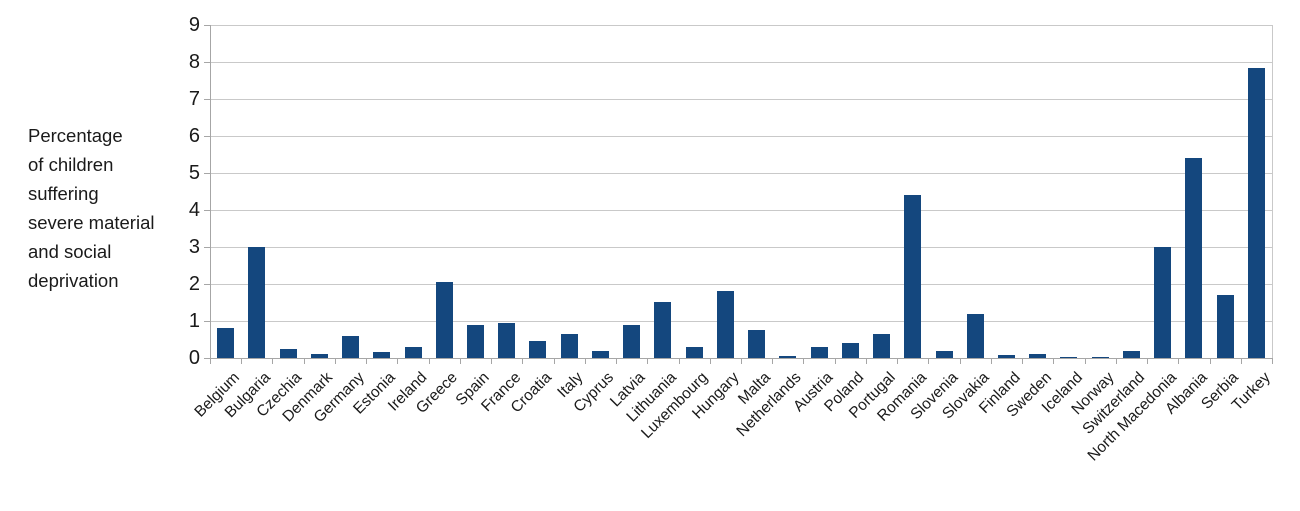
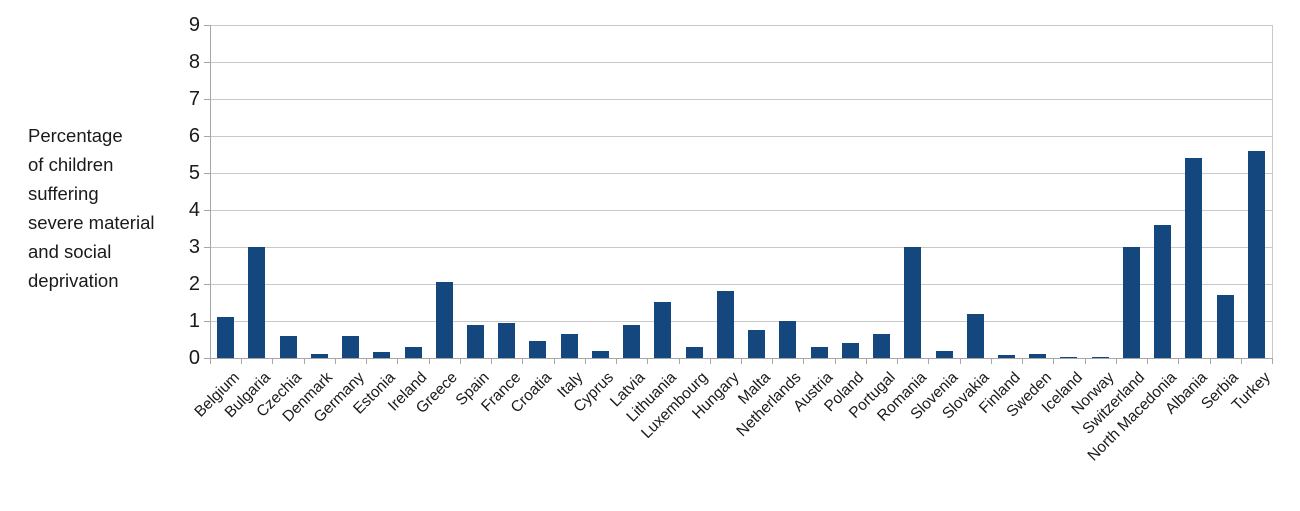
Belgium: 0.8 -> 1.1
Czechia: 0.2 -> 0.6
Netherlands: 0.1 -> 1.0
Romania: 4.4 -> 3.0
Switzerland: 0.2 -> 3.0
North Macedonia: 3.0 -> 3.6
Turkey: 7.8 -> 5.6
